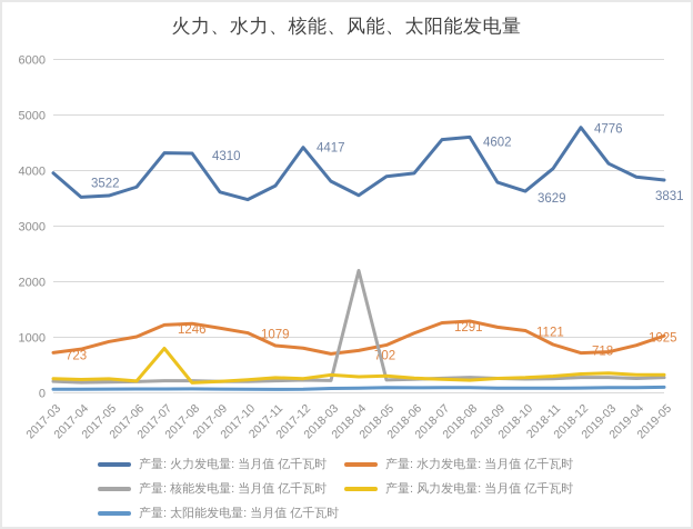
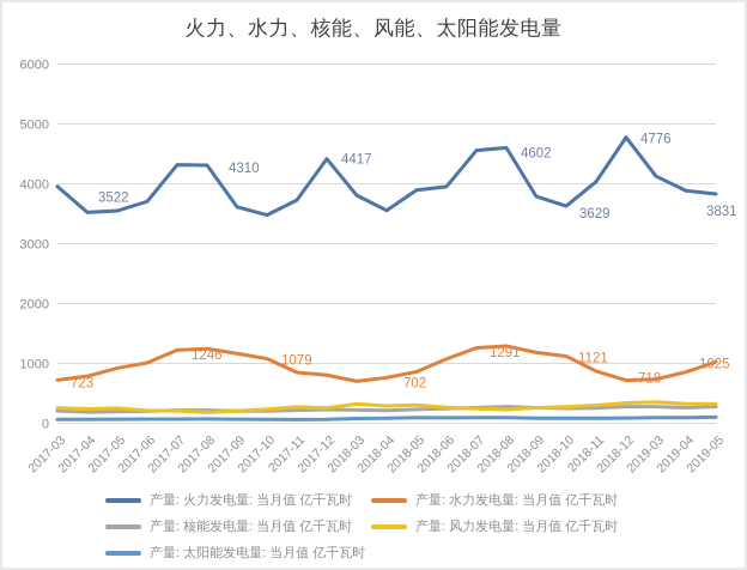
产量: 风力发电量: 当月值 亿千瓦时/2017-07: 800 -> 200
产量: 核能发电量: 当月值 亿千瓦时/2018-04: 2200 -> 200
